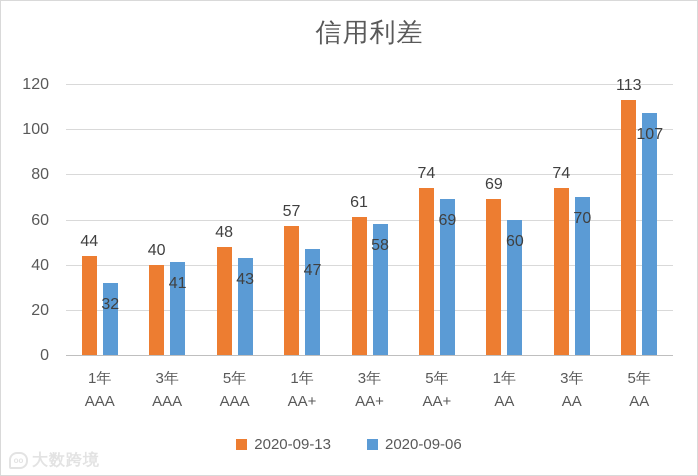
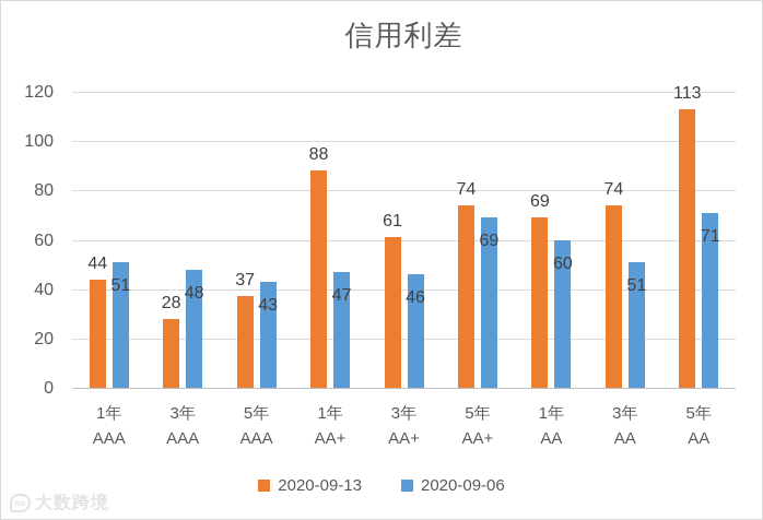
2020-09-06/1年 AAA: 32 -> 51
2020-09-13/3年 AAA: 40 -> 28
2020-09-06/3年 AAA: 41 -> 48
2020-09-13/5年 AAA: 48 -> 37
2020-09-13/1年 AA+: 57 -> 88
2020-09-06/3年 AA+: 58 -> 46
2020-09-06/3年 AA: 70 -> 51
2020-09-06/5年 AA: 107 -> 71
